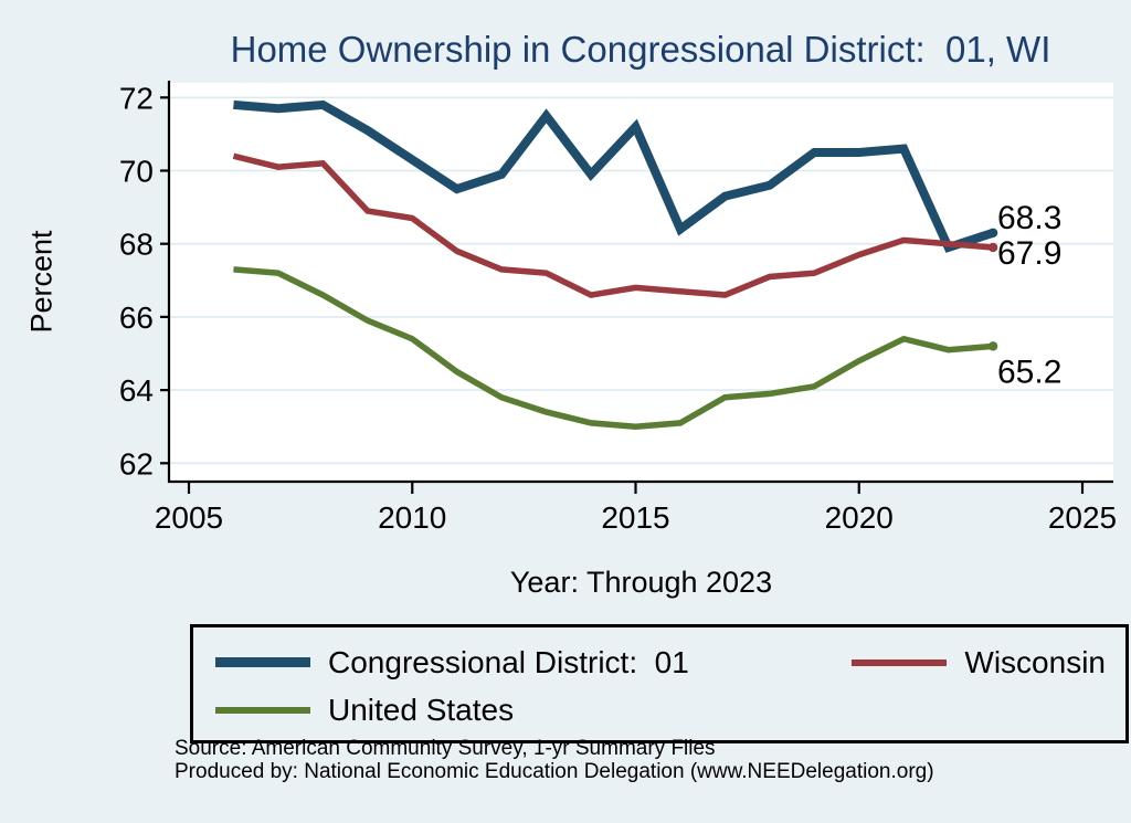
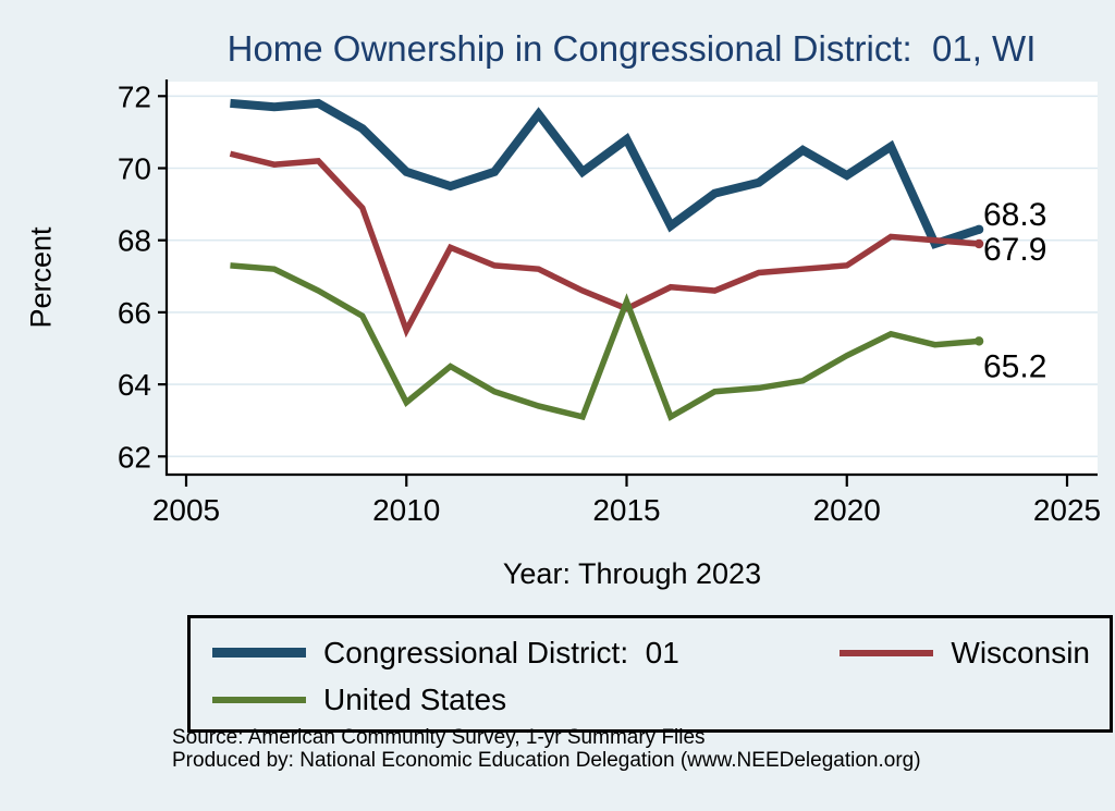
Congressional District: 01/2010: 70.3 -> 69.9
Wisconsin/2010: 68.7 -> 65.5
United States/2010: 65.4 -> 63.5
Congressional District: 01/2015: 71.2 -> 70.8
Wisconsin/2015: 66.8 -> 66.1
United States/2015: 63.0 -> 66.3
Congressional District: 01/2020: 70.5 -> 69.8
Wisconsin/2020: 67.7 -> 67.3
